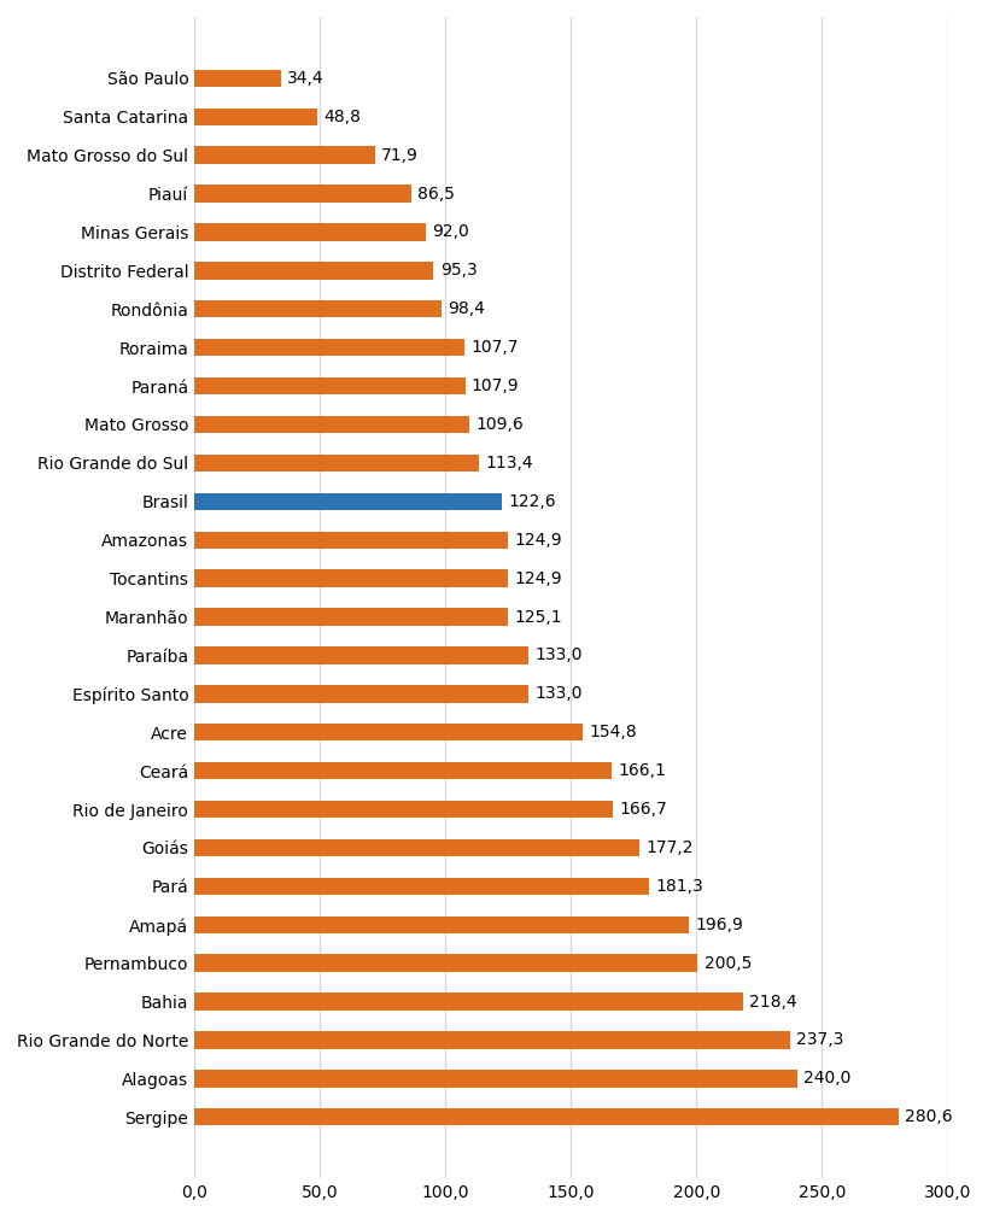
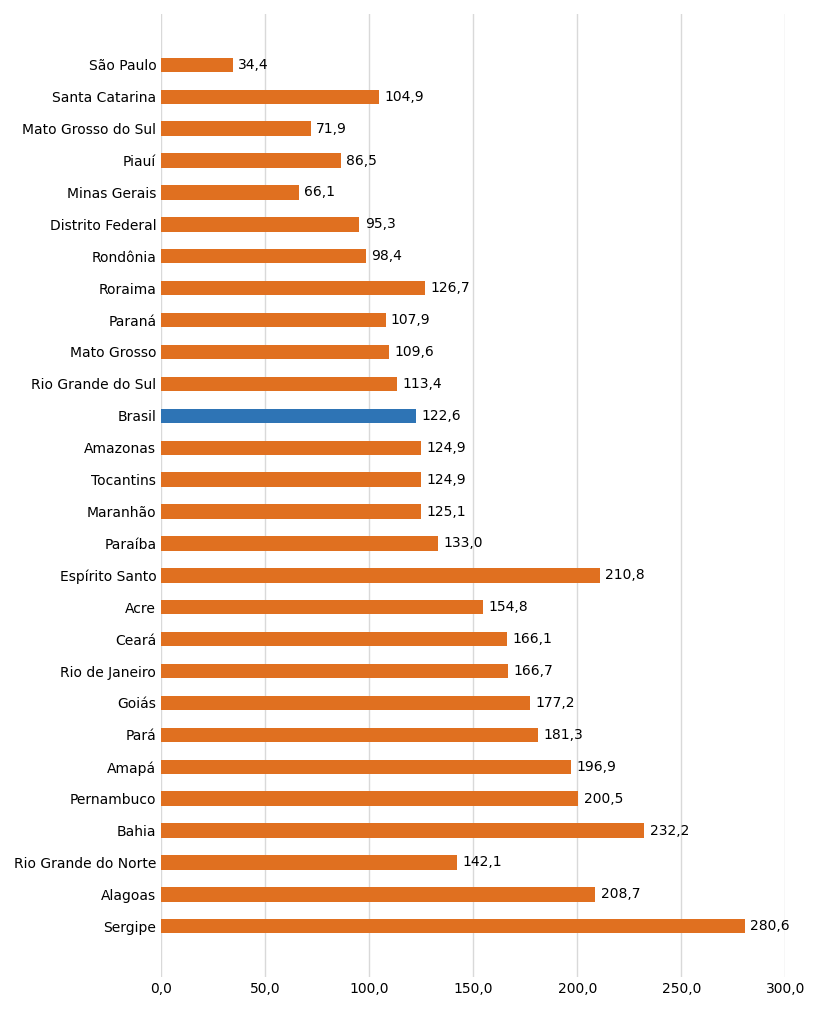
Santa Catarina: 48,8 -> 104,9
Minas Gerais: 92,0 -> 66,1
Roraima: 107,7 -> 126,7
Espírito Santo: 133,0 -> 210,8
Bahia: 218,4 -> 232,2
Rio Grande do Norte: 237,3 -> 142,1
Alagoas: 240,0 -> 208,7
